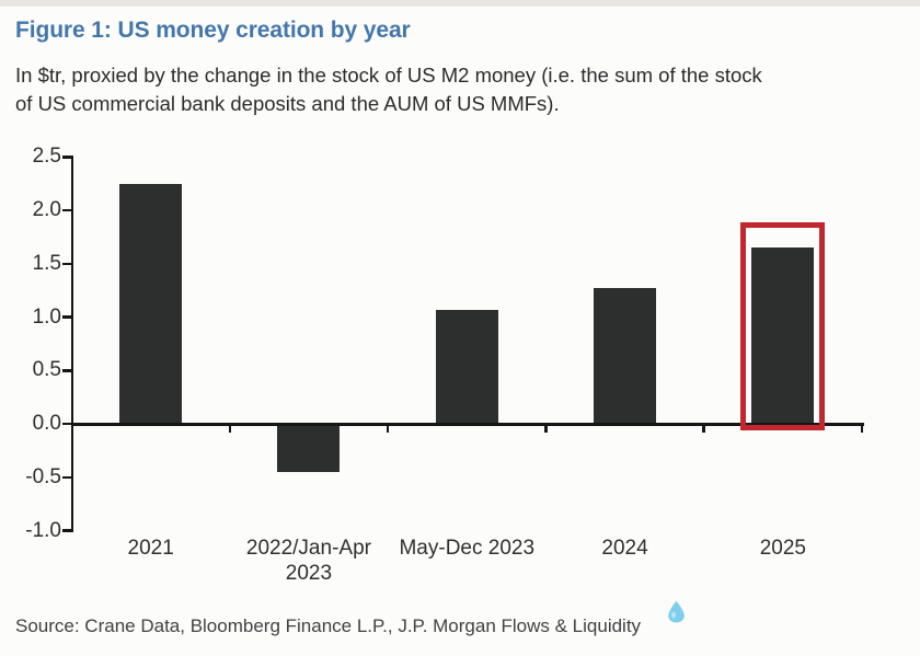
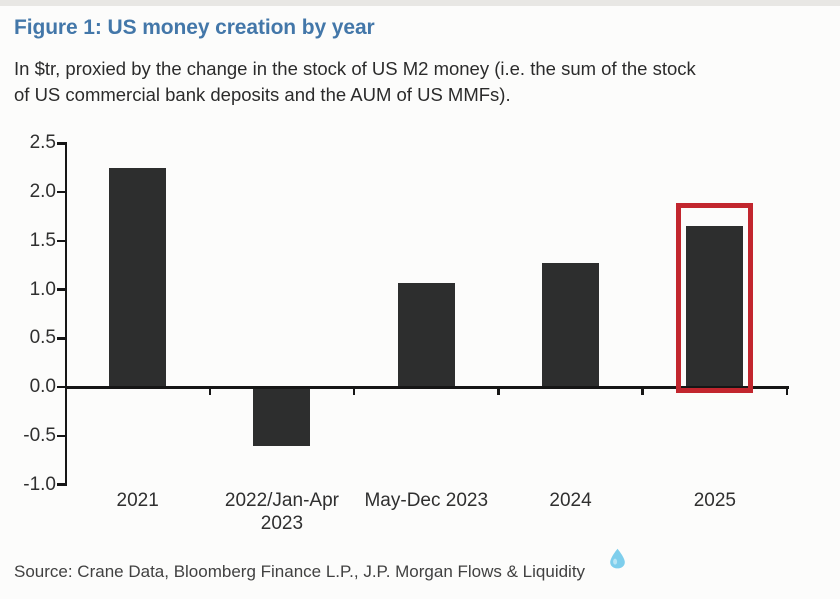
2022/Jan-Apr 2023: -0.5 -> -0.6
